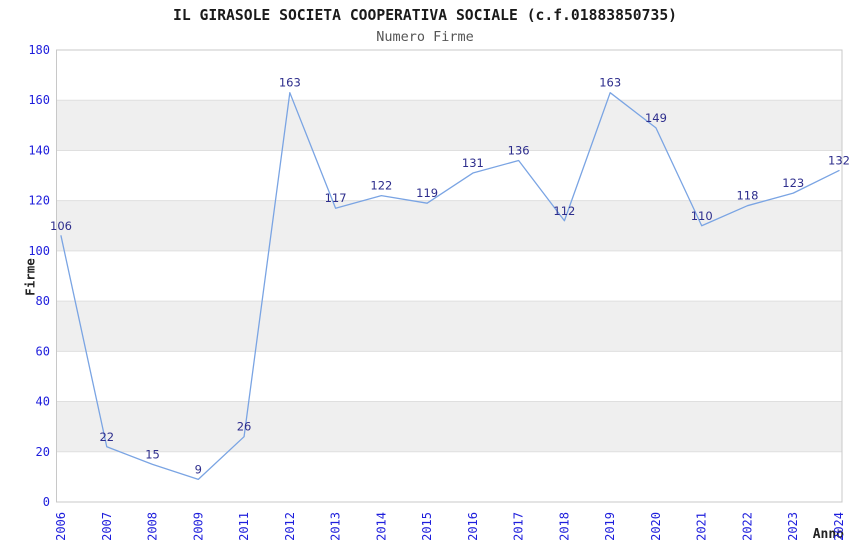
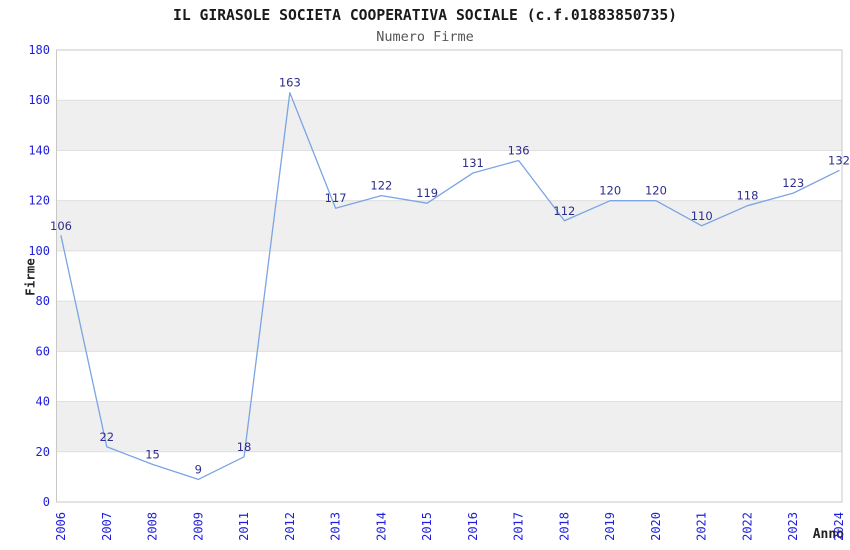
2011: 26 -> 18
2019: 163 -> 120
2020: 149 -> 120
